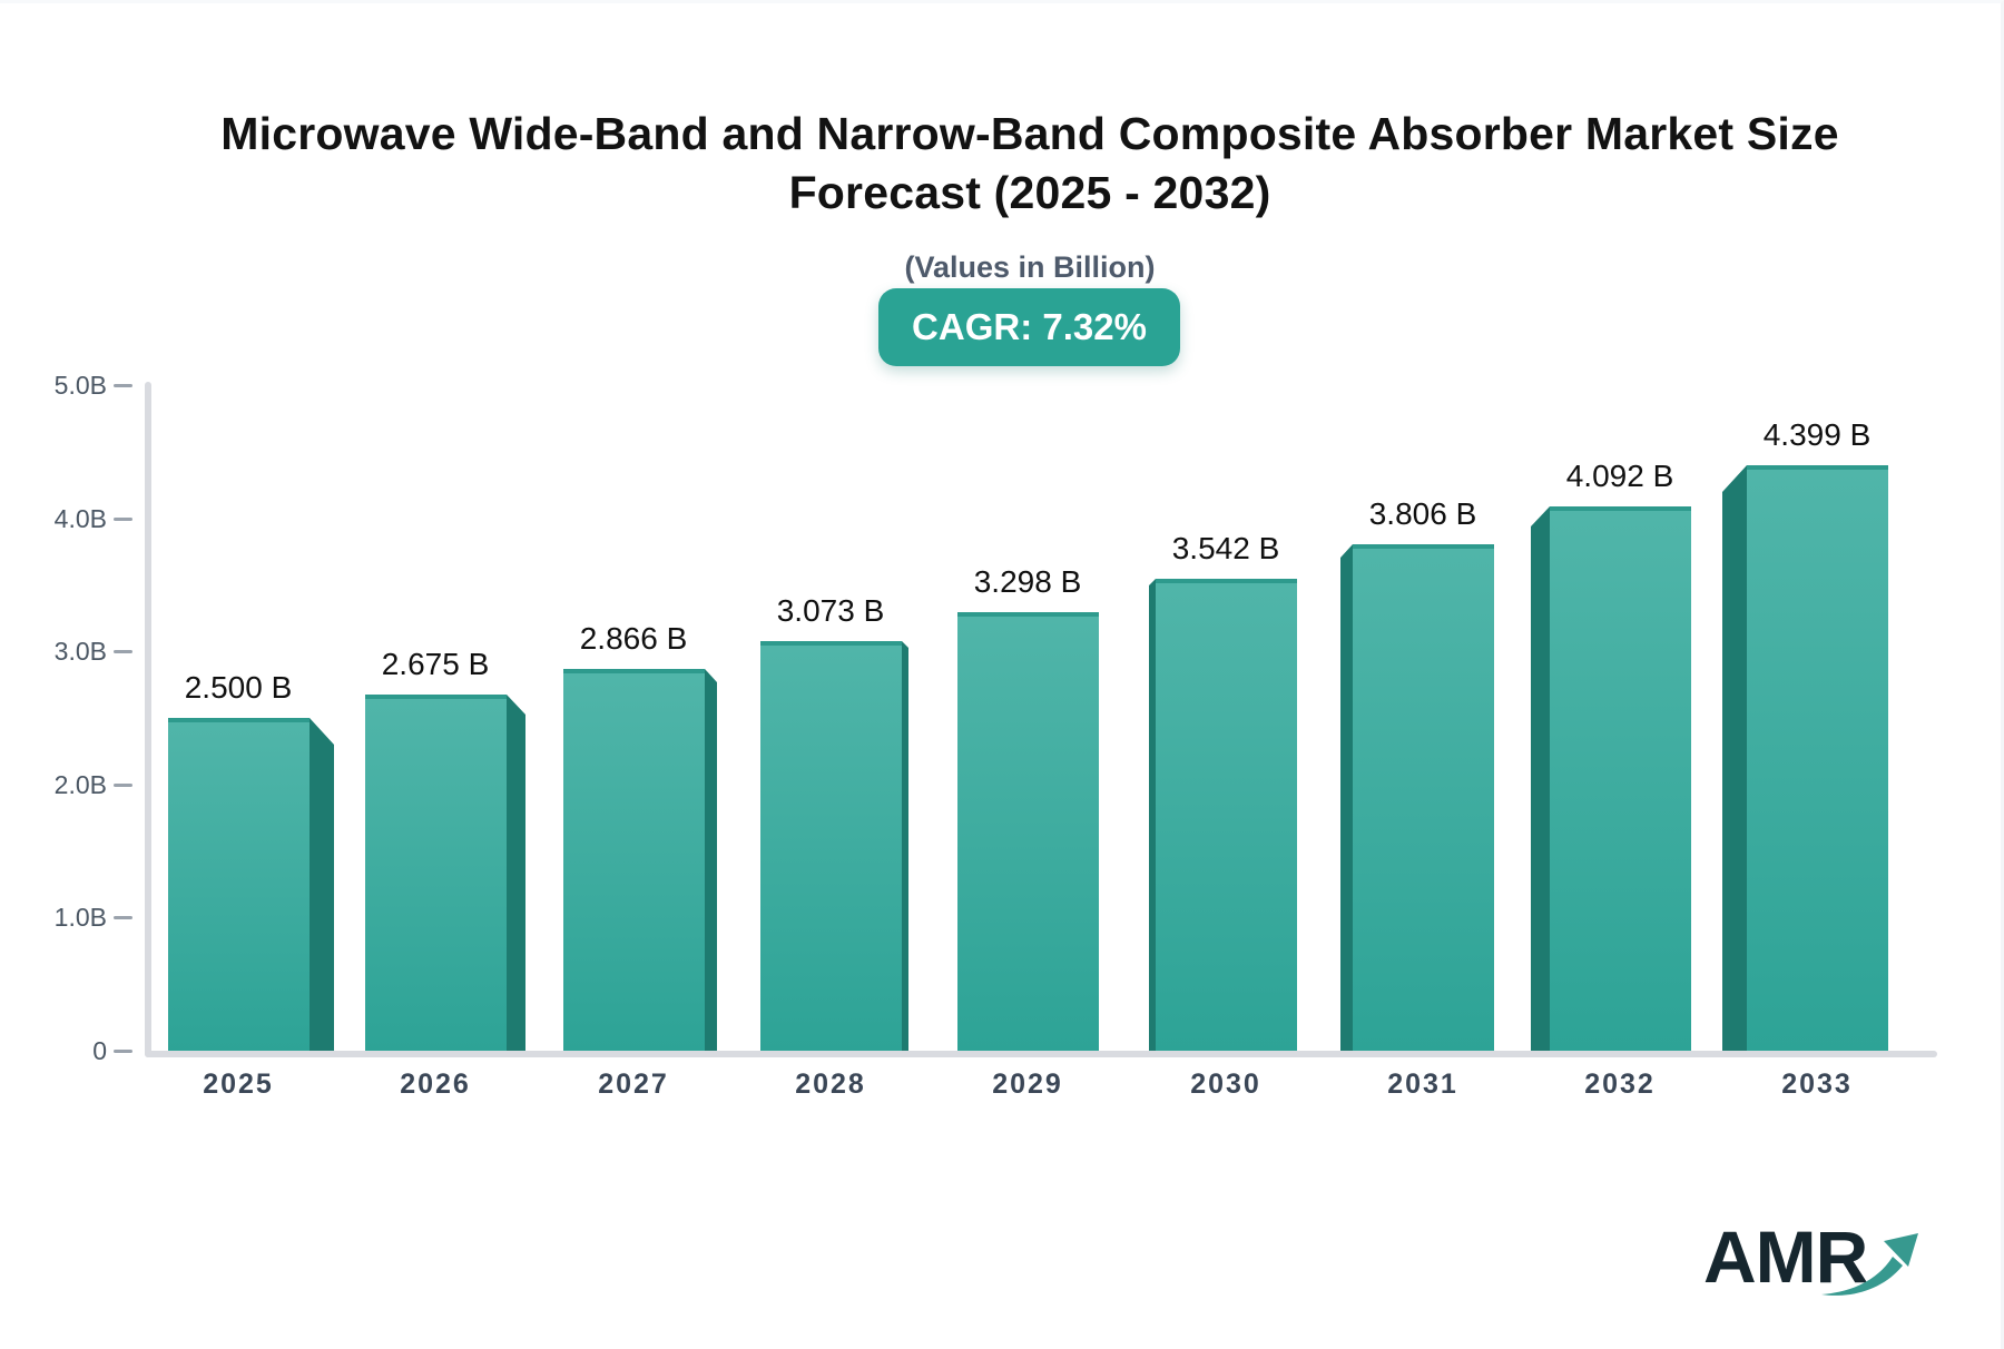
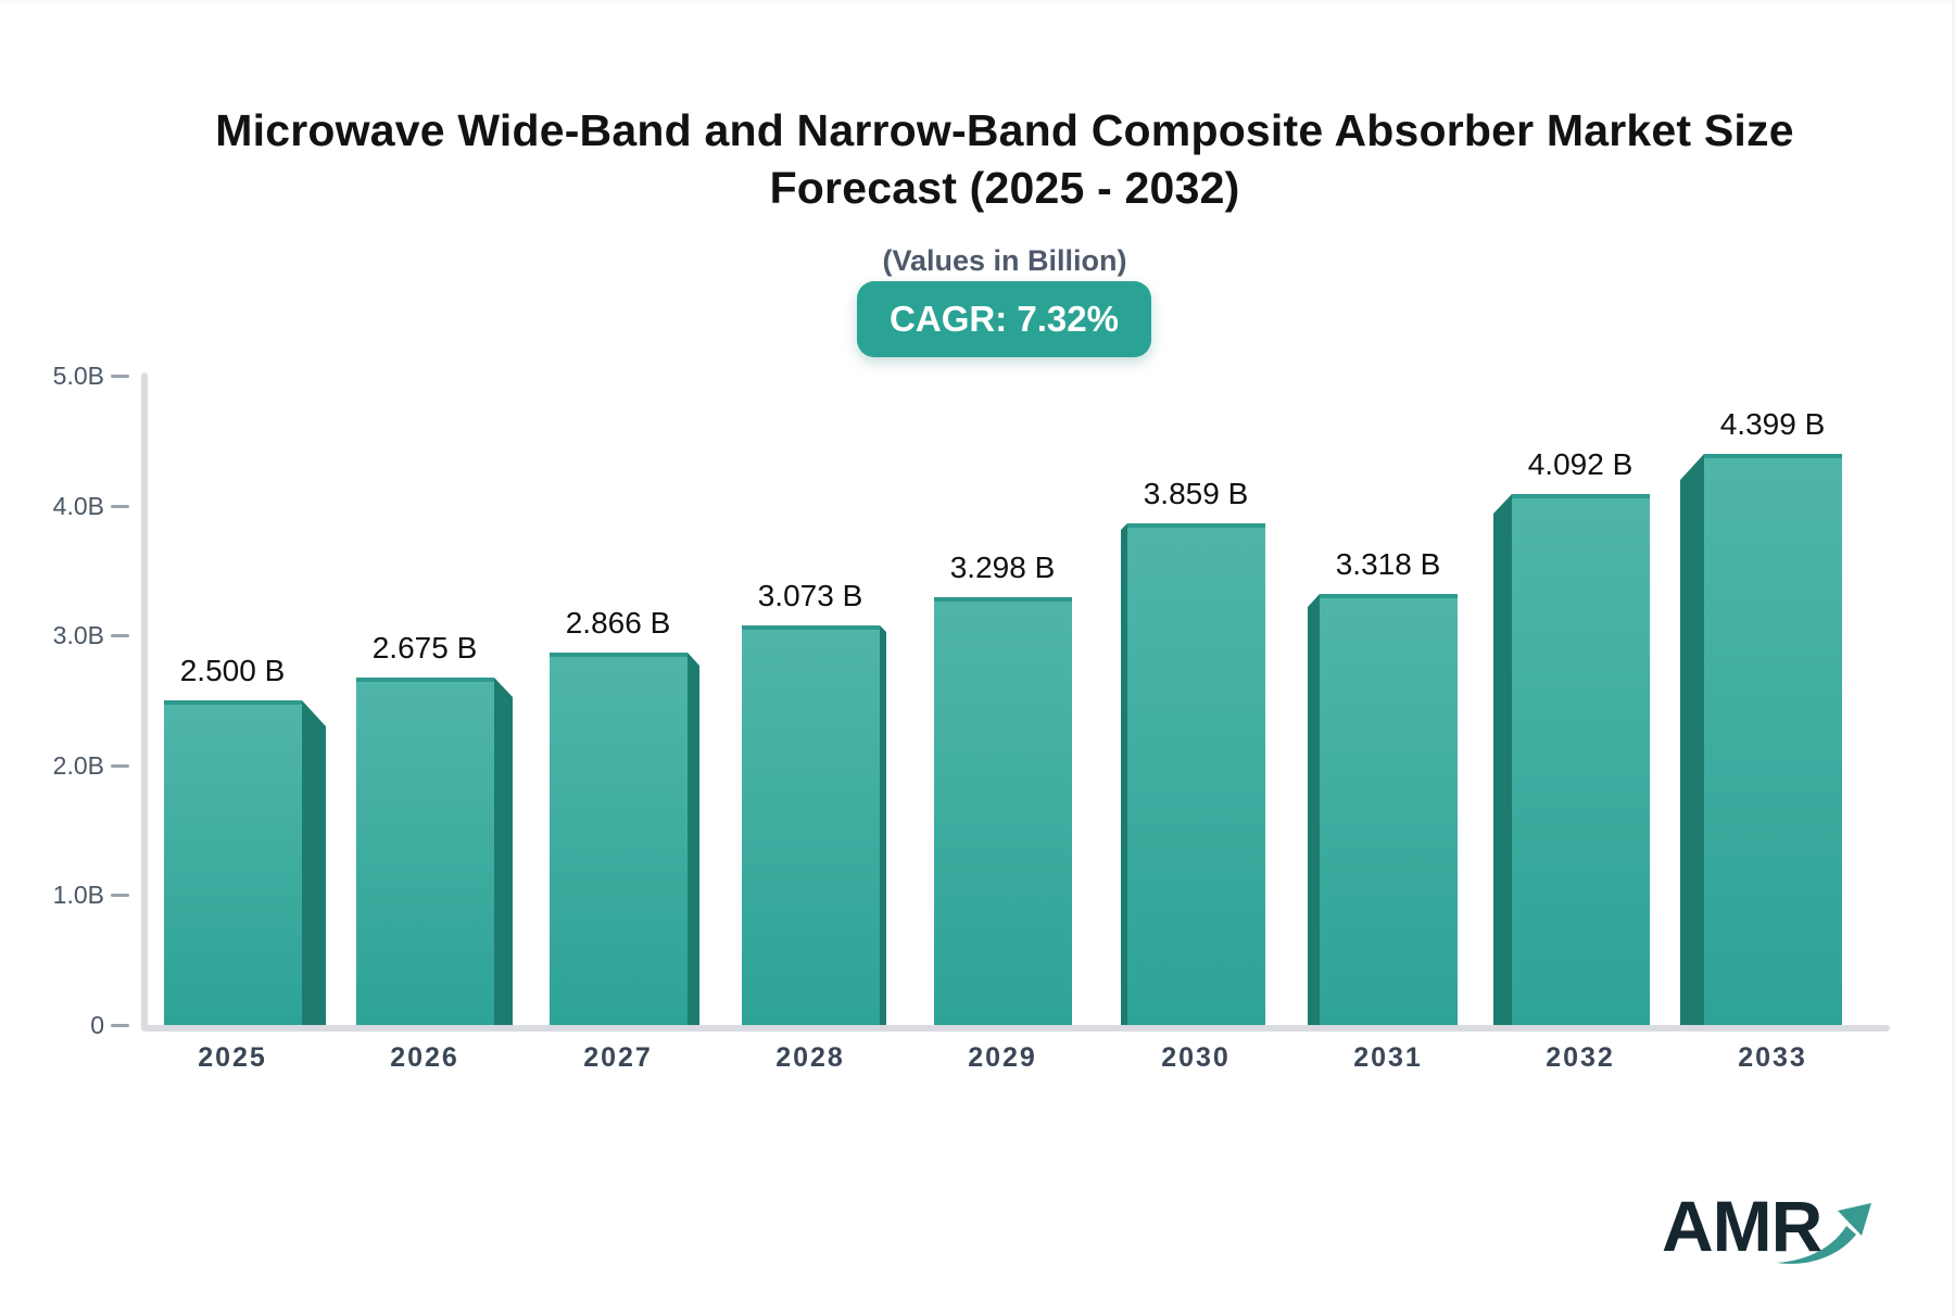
2030: 3.542 -> 3.859
2031: 3.806 -> 3.318
